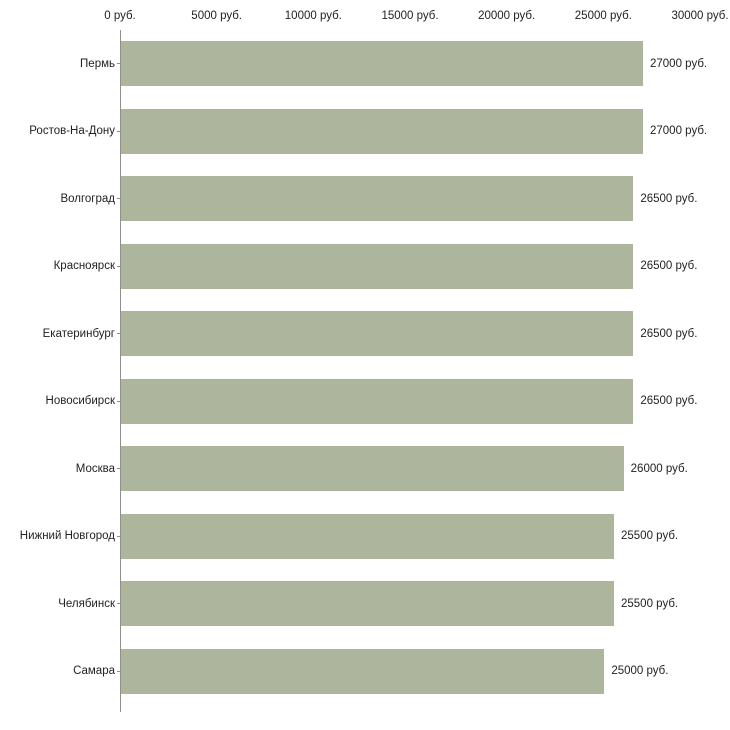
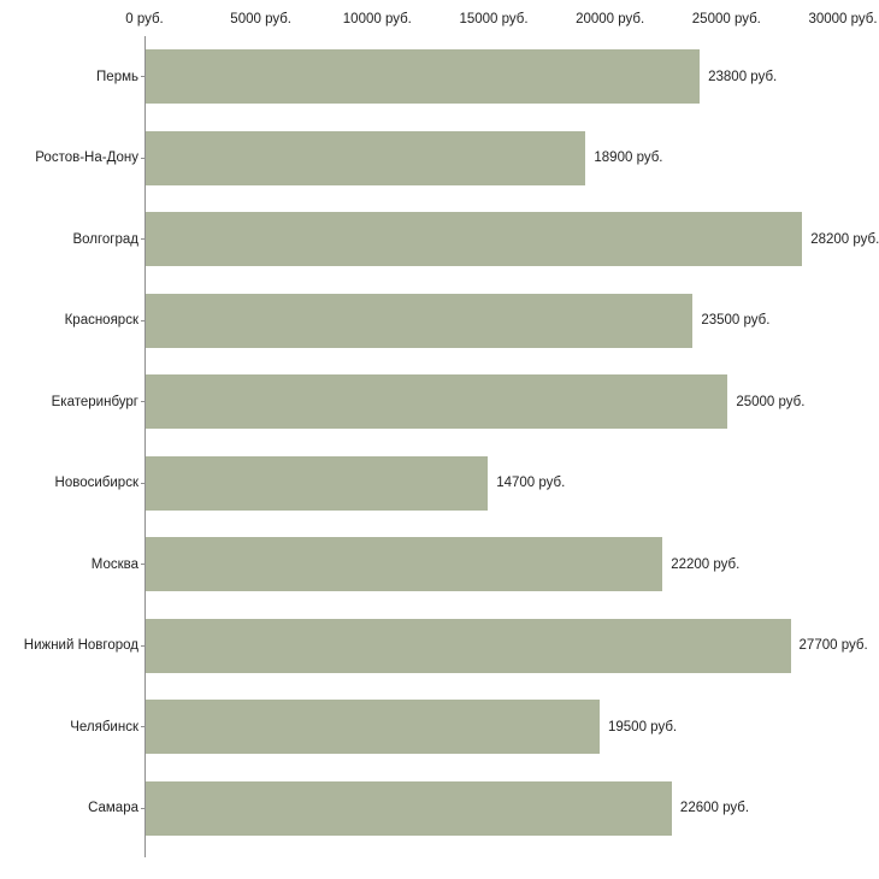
Пермь: 27000 -> 23800
Ростов-На-Дону: 27000 -> 18900
Волгоград: 26500 -> 28200
Красноярск: 26500 -> 23500
Екатеринбург: 26500 -> 25000
Новосибирск: 26500 -> 14700
Москва: 26000 -> 22200
Нижний Новгород: 25500 -> 27700
Челябинск: 25500 -> 19500
Самара: 25000 -> 22600
